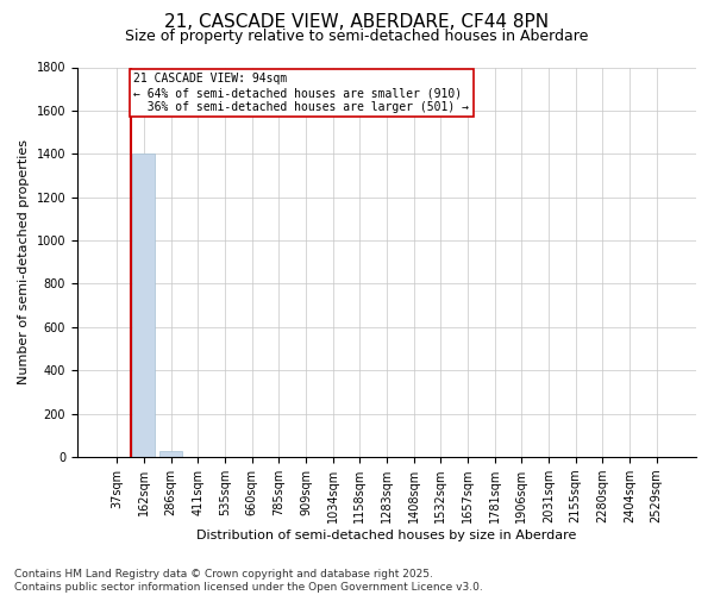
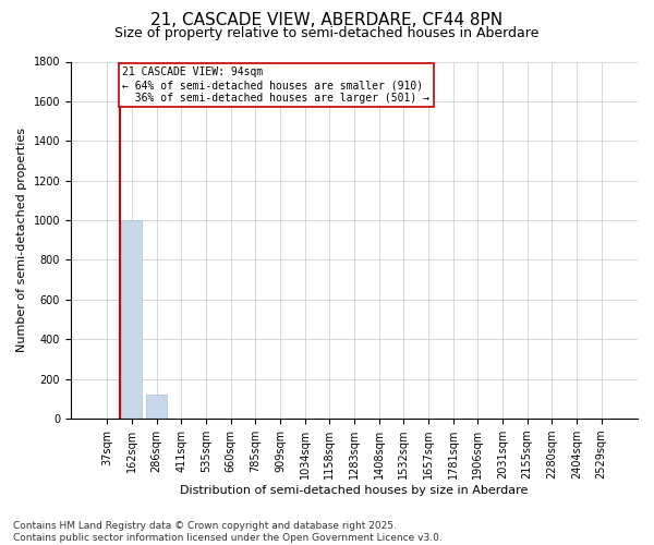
162sqm: 1400 -> 1000
286sqm: 30 -> 120
